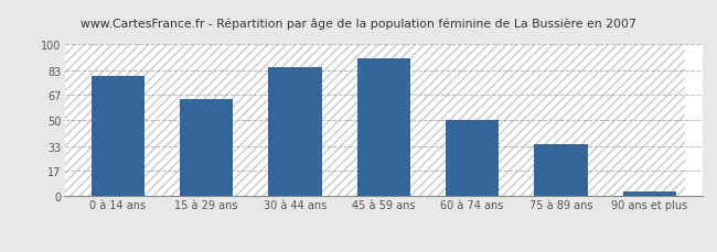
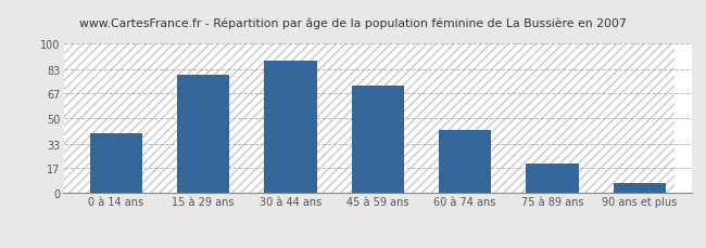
0 à 14 ans: 79 -> 40
15 à 29 ans: 64 -> 79
30 à 44 ans: 85 -> 89
45 à 59 ans: 91 -> 72
60 à 74 ans: 50 -> 42
75 à 89 ans: 34 -> 20
90 ans et plus: 3 -> 7
